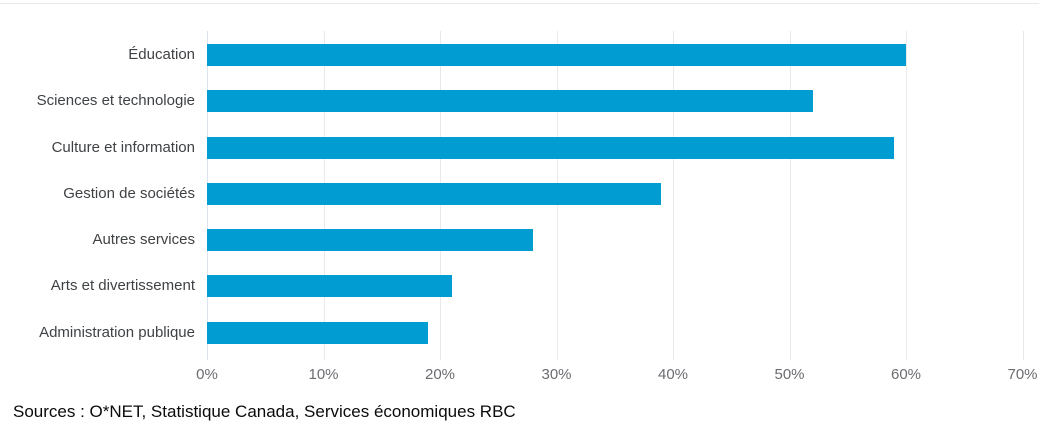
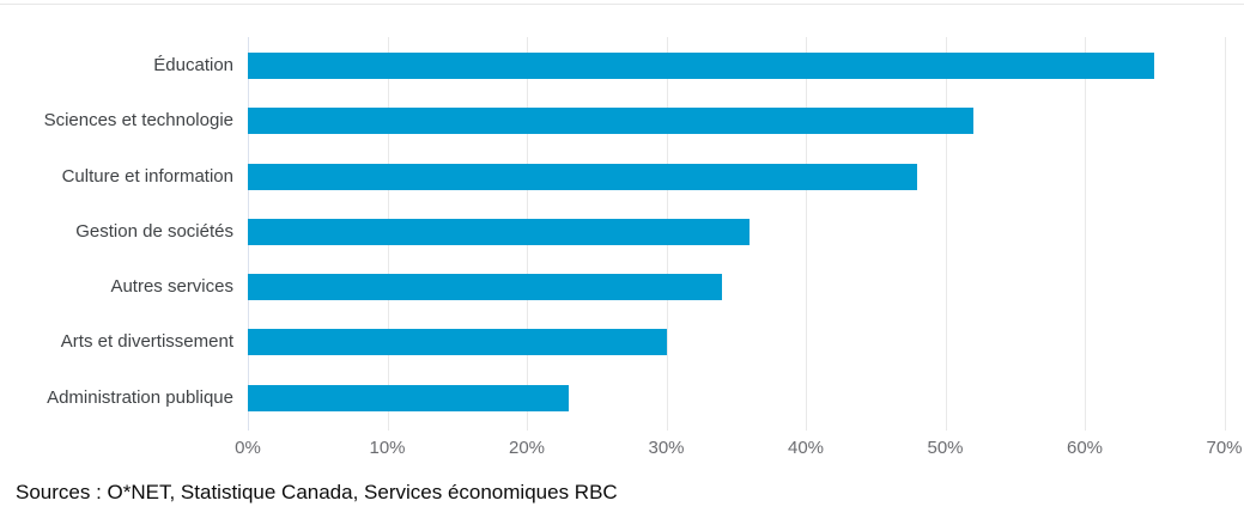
Éducation: 60% -> 65%
Culture et information: 59% -> 48%
Gestion de sociétés: 39% -> 36%
Autres services: 28% -> 34%
Arts et divertissement: 21% -> 30%
Administration publique: 19% -> 23%
